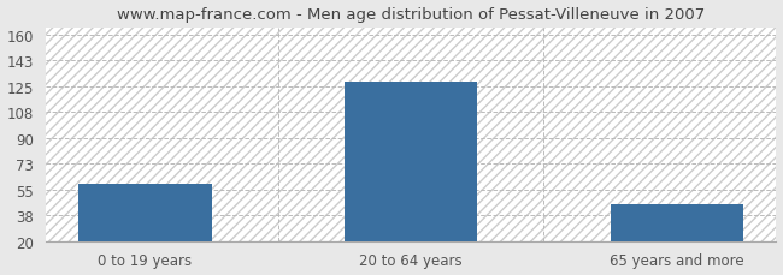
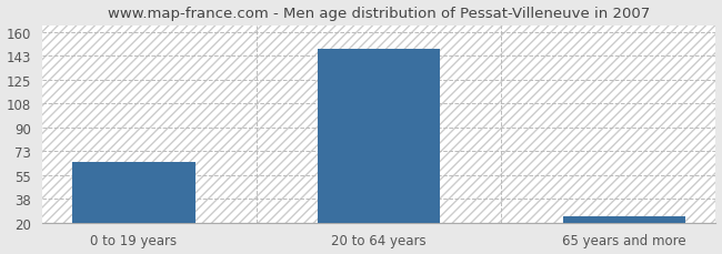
0 to 19 years: 59 -> 65
20 to 64 years: 128 -> 148
65 years and more: 45 -> 25
